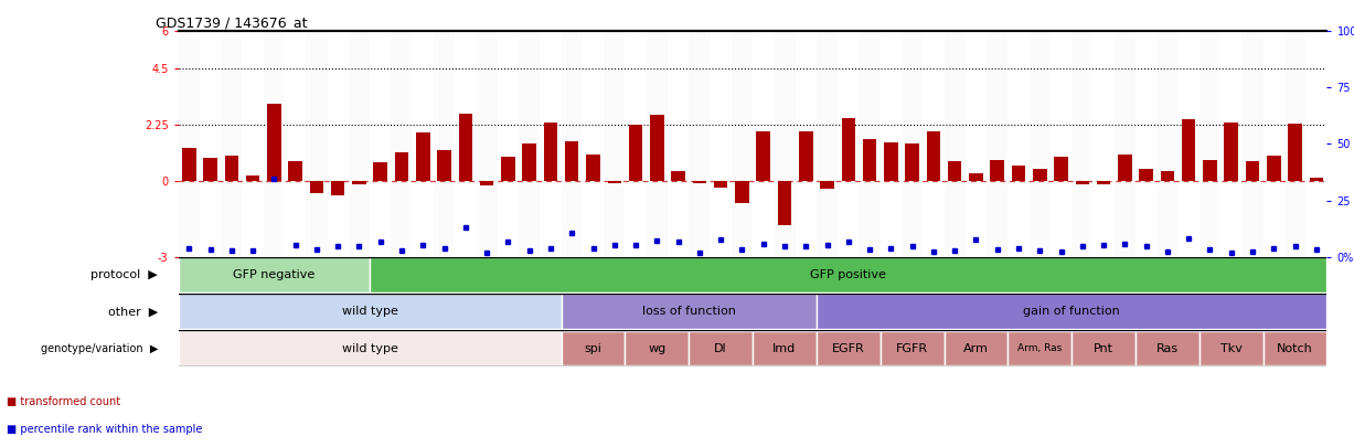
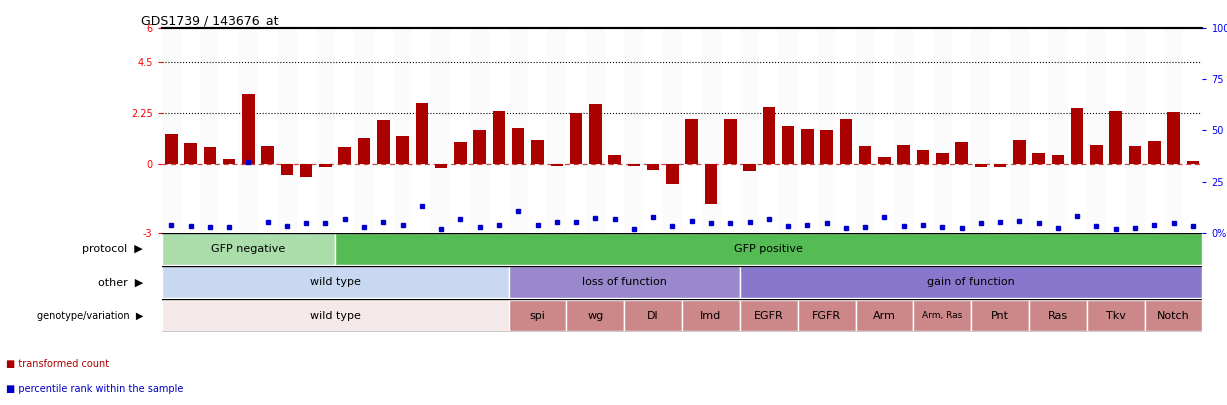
GSM88222: 1.05 -> 0.75
